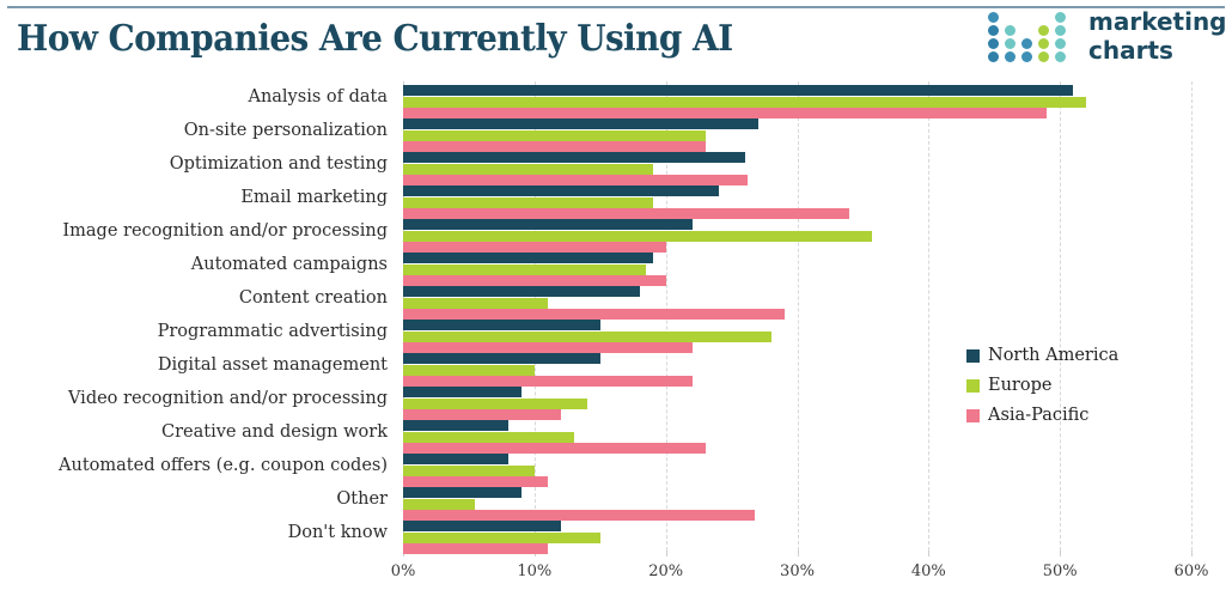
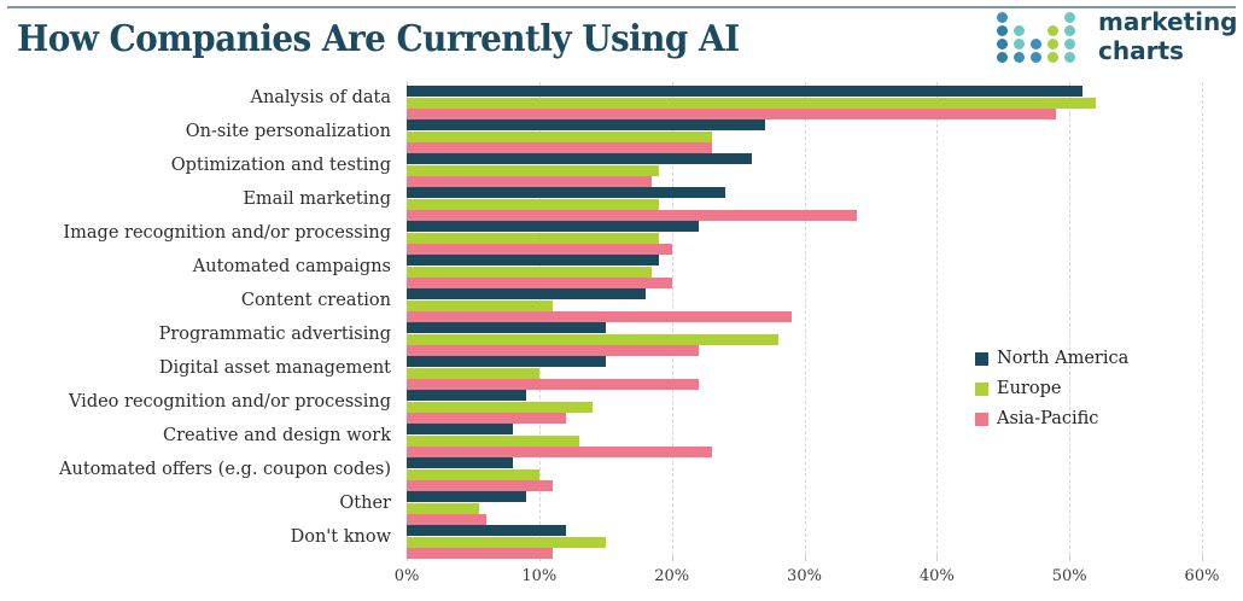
Asia-Pacific/Optimization and testing: 26.2% -> 18.5%
Europe/Image recognition and/or processing: 35.7% -> 19.0%
Asia-Pacific/Other: 26.8% -> 6.0%
